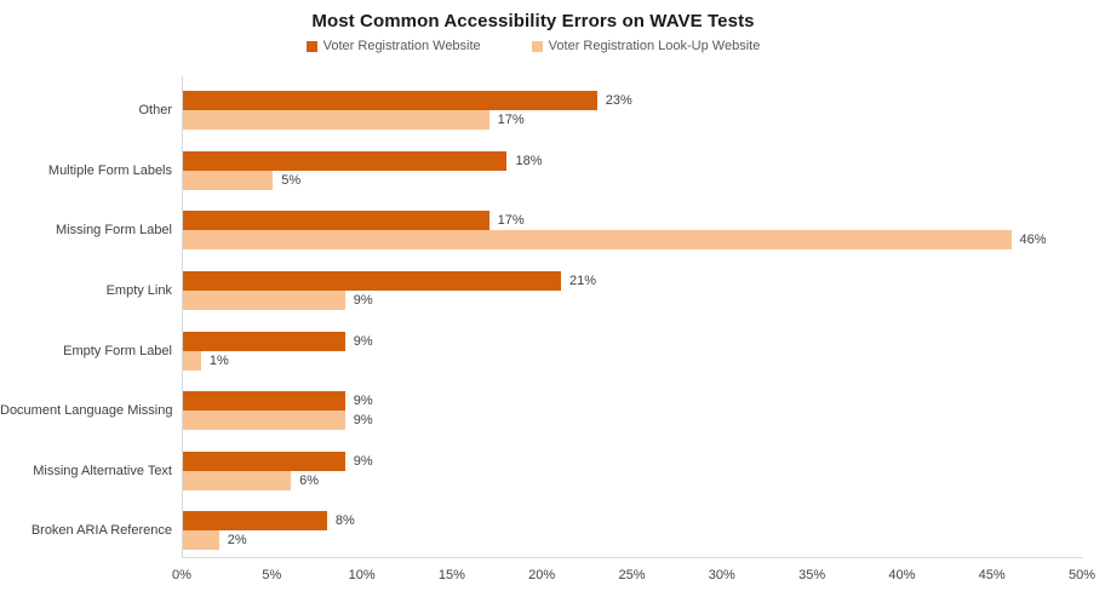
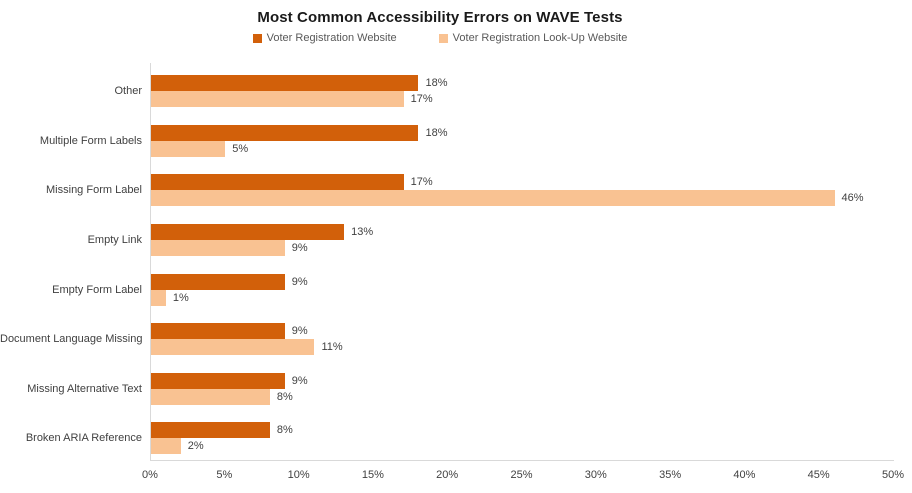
Voter Registration Website/Other: 23% -> 18%
Voter Registration Website/Empty Link: 21% -> 13%
Voter Registration Look-Up Website/Document Language Missing: 9% -> 11%
Voter Registration Look-Up Website/Missing Alternative Text: 6% -> 8%
